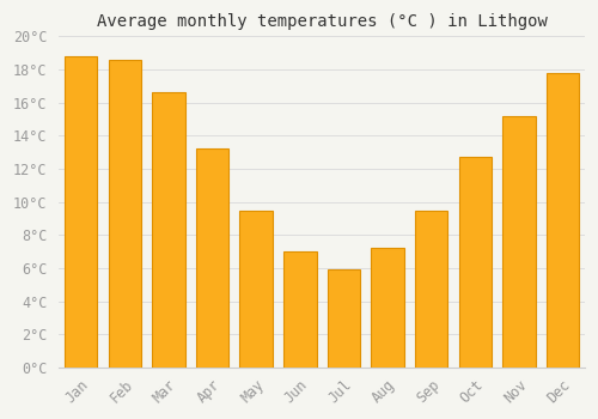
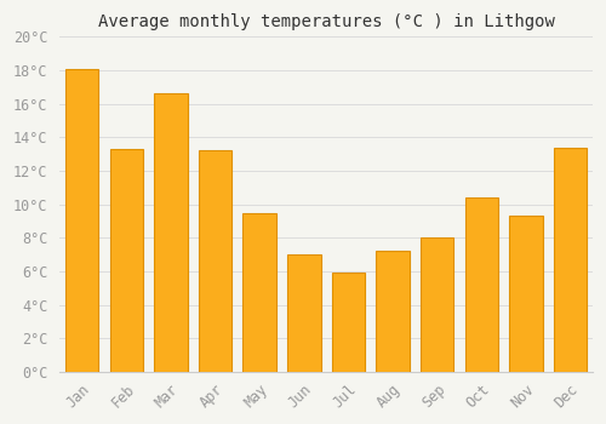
Jan: 18.8°C -> 18.1°C
Feb: 18.6°C -> 13.3°C
Sep: 9.5°C -> 8.0°C
Oct: 12.7°C -> 10.4°C
Nov: 15.2°C -> 9.3°C
Dec: 17.8°C -> 13.4°C
